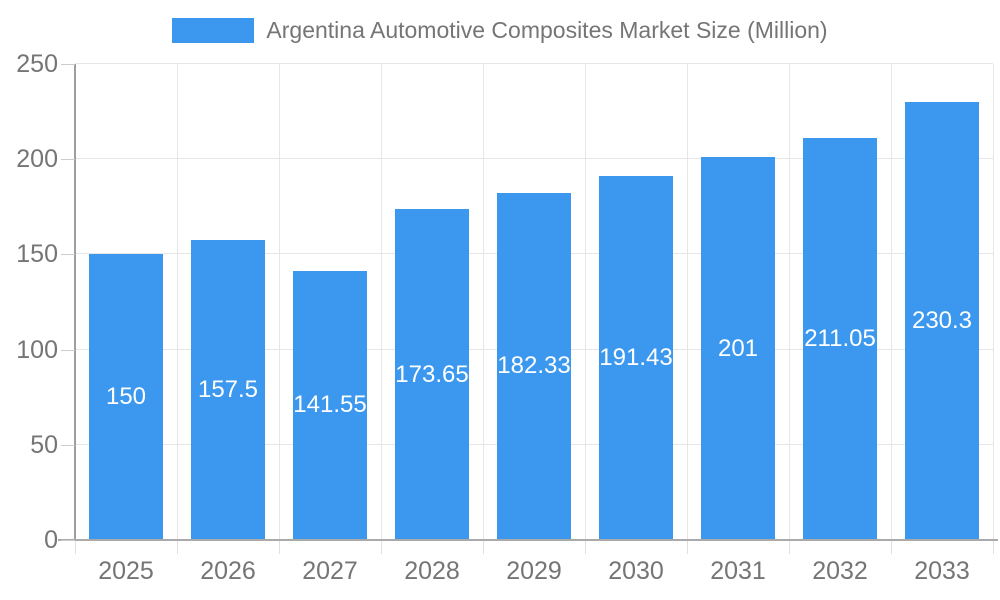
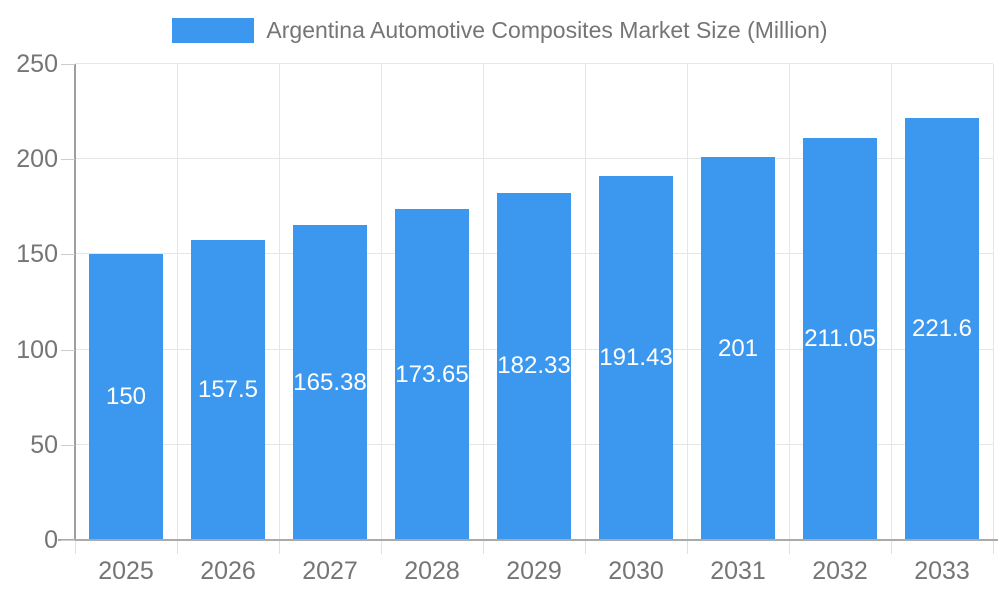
2027: 141.55 -> 165.38
2033: 230.3 -> 221.6
